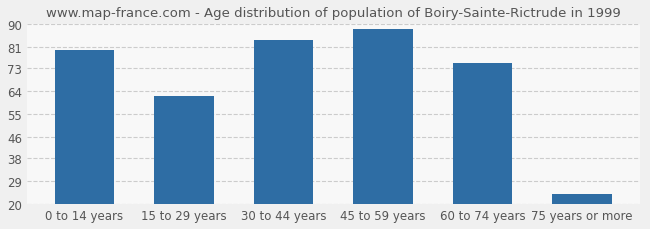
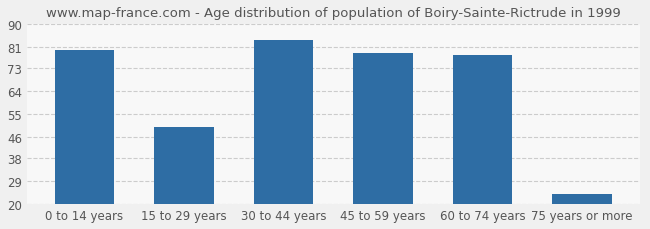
15 to 29 years: 62 -> 50
45 to 59 years: 88 -> 79
60 to 74 years: 75 -> 78
